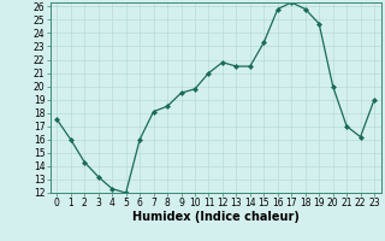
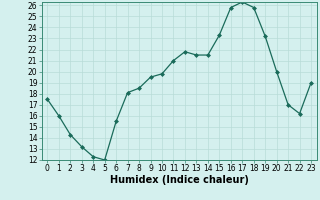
6: 16.0 -> 15.5
19: 24.7 -> 23.2
